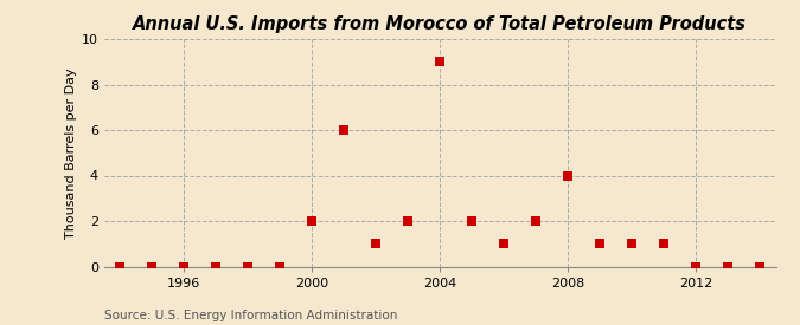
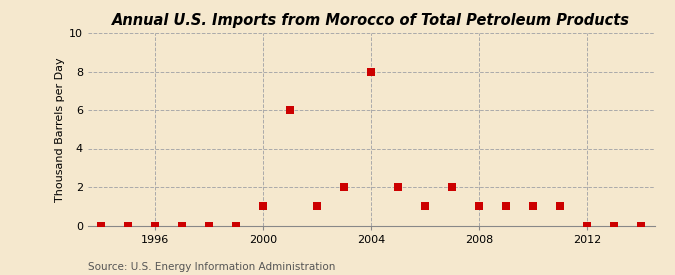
2000: 2 -> 1
2004: 9 -> 8
2008: 4 -> 1
